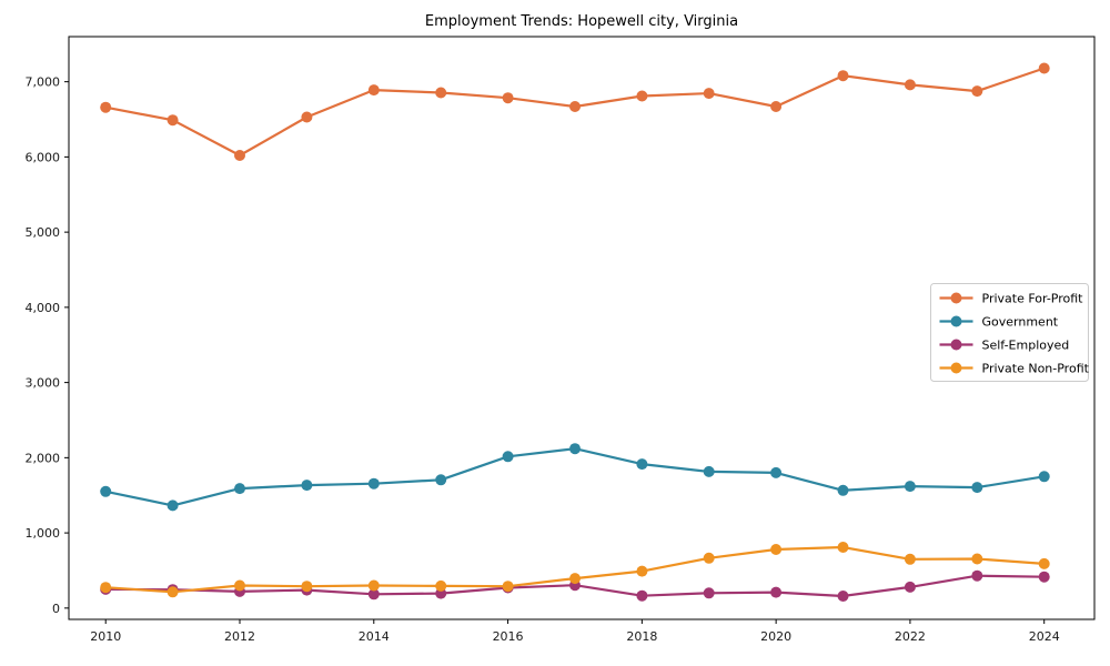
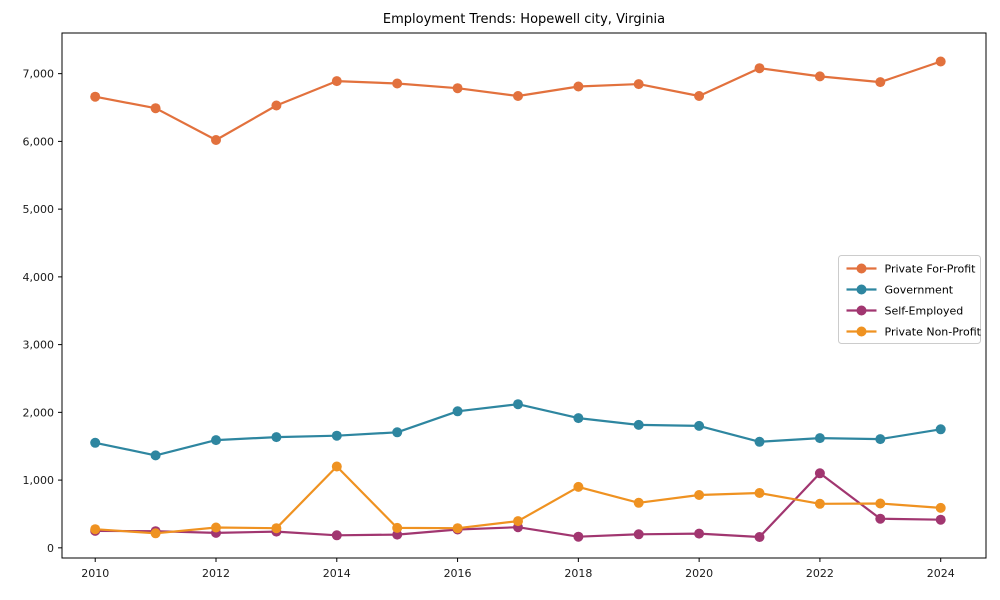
Private Non-Profit/2014: 300 -> 1200
Private Non-Profit/2018: 500 -> 900
Self-Employed/2022: 300 -> 1100
